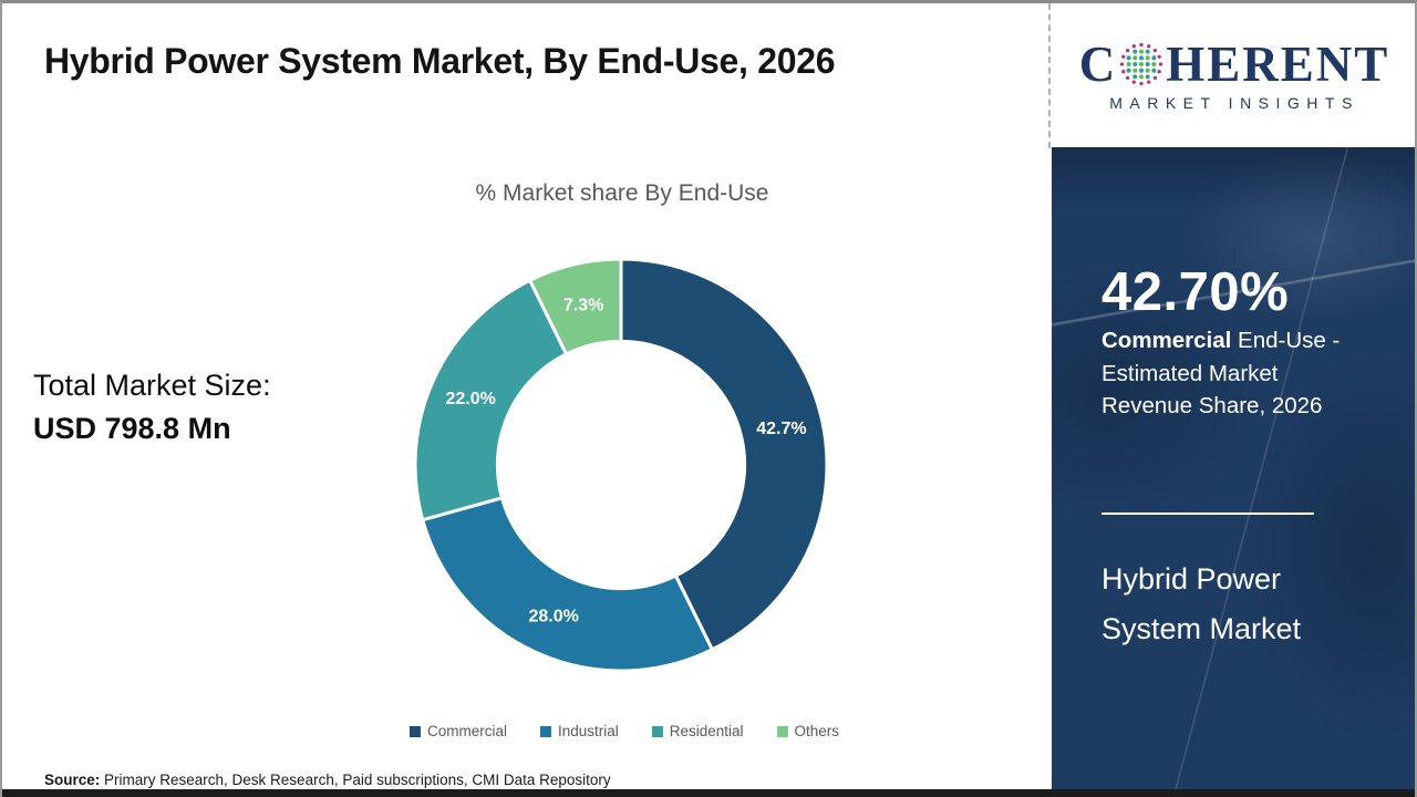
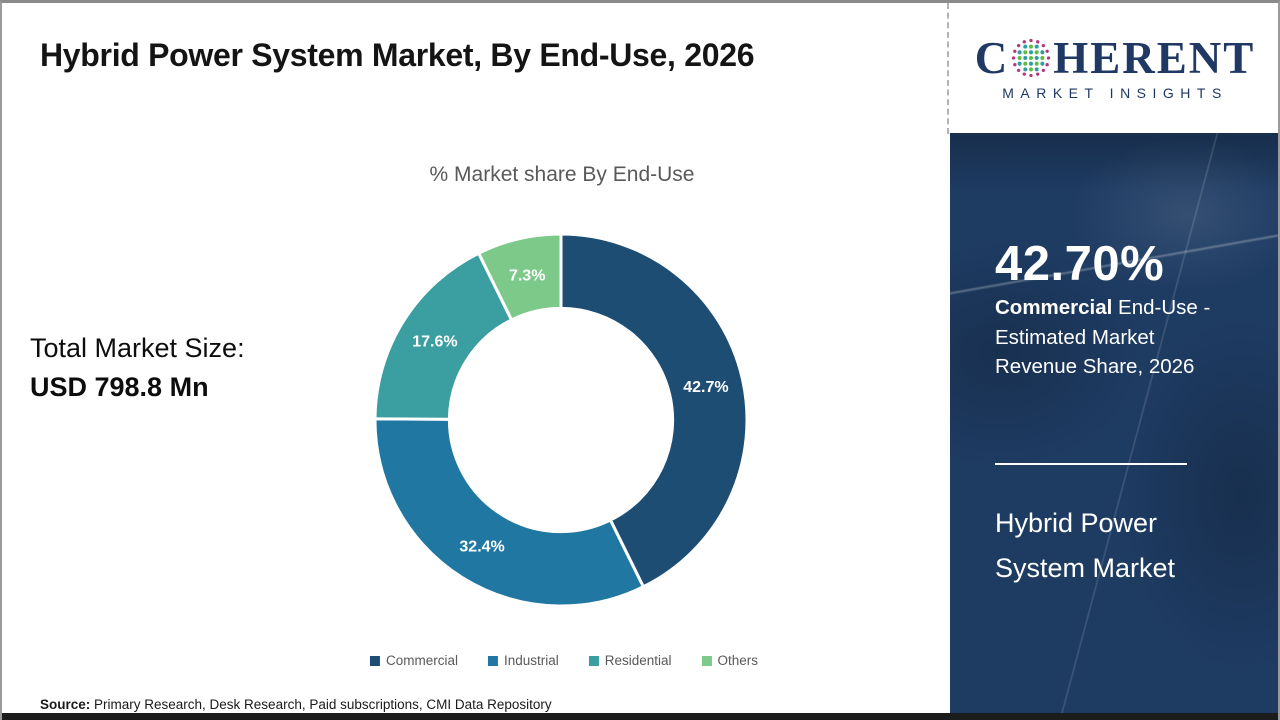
Industrial: 28.0% -> 32.4%
Residential: 22.0% -> 17.6%
